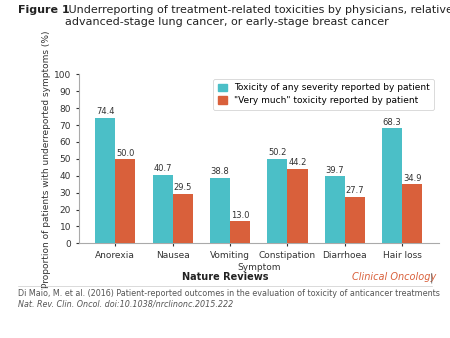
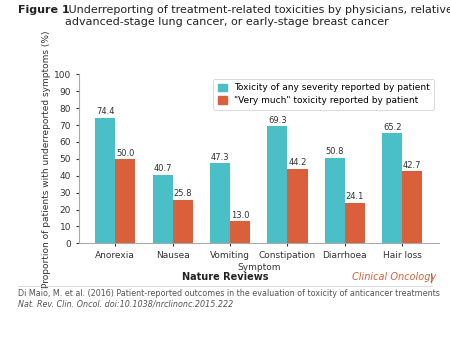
"Very much" toxicity reported by patient/Nausea: 29.5 -> 25.8
Toxicity of any severity reported by patient/Vomiting: 38.8 -> 47.3
Toxicity of any severity reported by patient/Constipation: 50.2 -> 69.3
Toxicity of any severity reported by patient/Diarrhoea: 39.7 -> 50.8
"Very much" toxicity reported by patient/Diarrhoea: 27.7 -> 24.1
Toxicity of any severity reported by patient/Hair loss: 68.3 -> 65.2
"Very much" toxicity reported by patient/Hair loss: 34.9 -> 42.7
